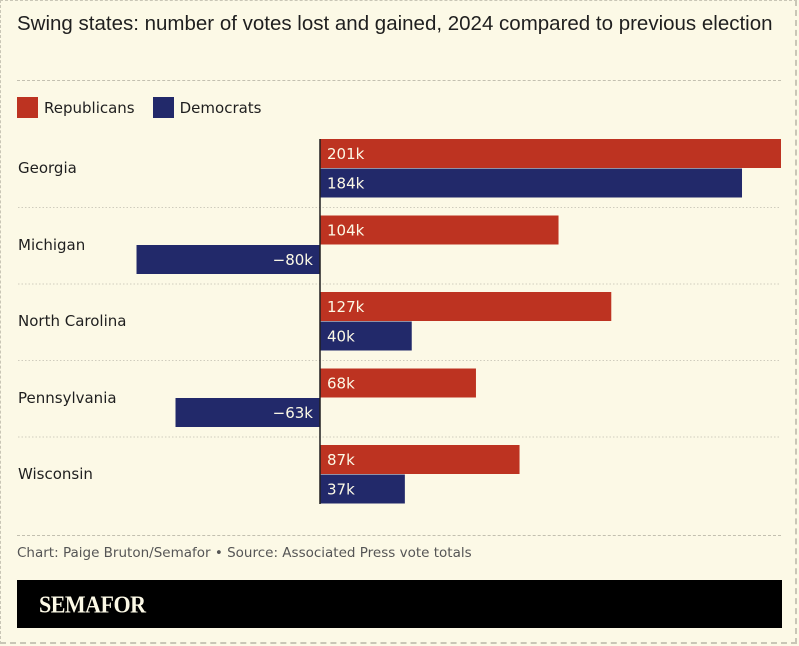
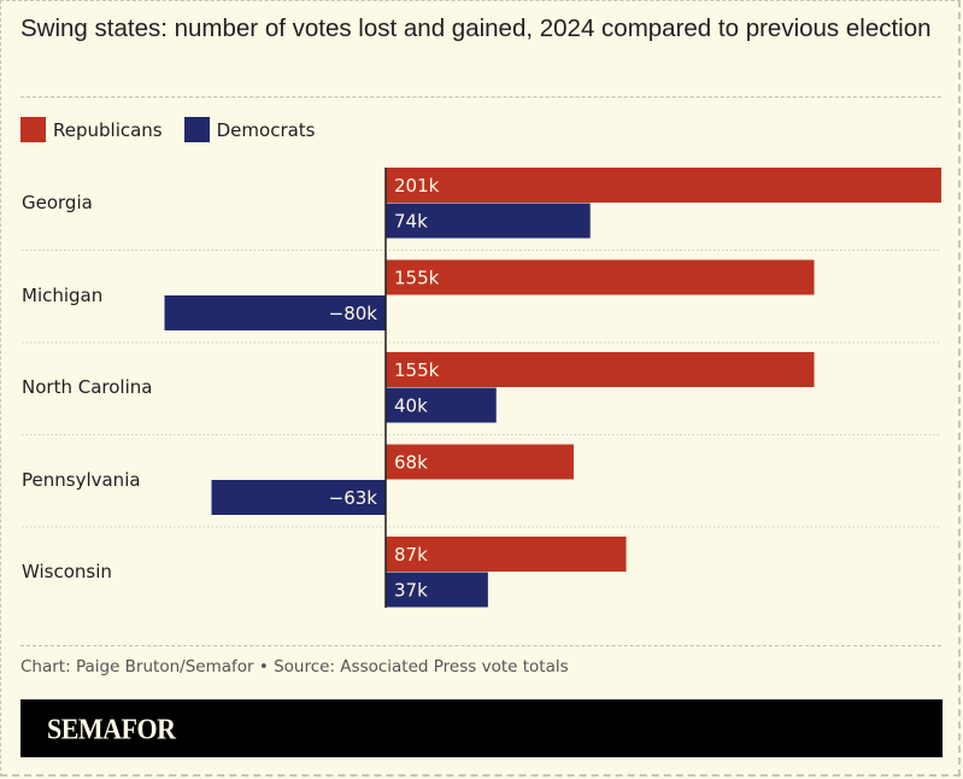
Democrats/Georgia: 184k -> 74k
Republicans/Michigan: 104k -> 155k
Republicans/North Carolina: 127k -> 155k
